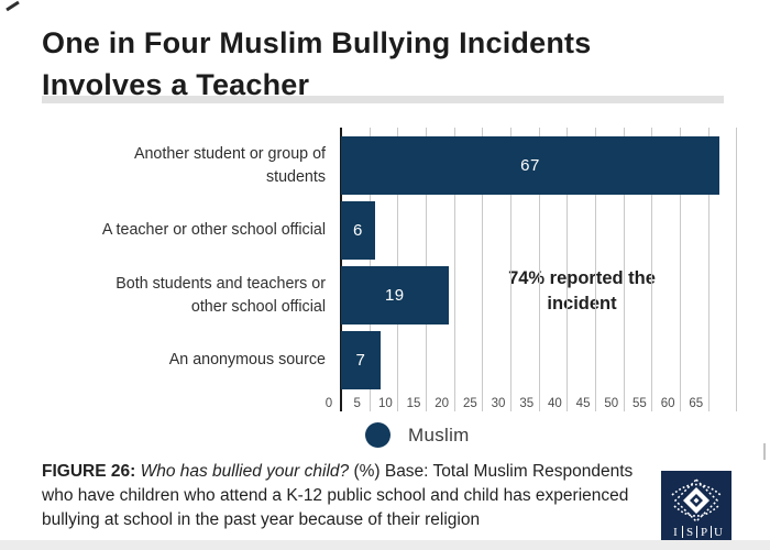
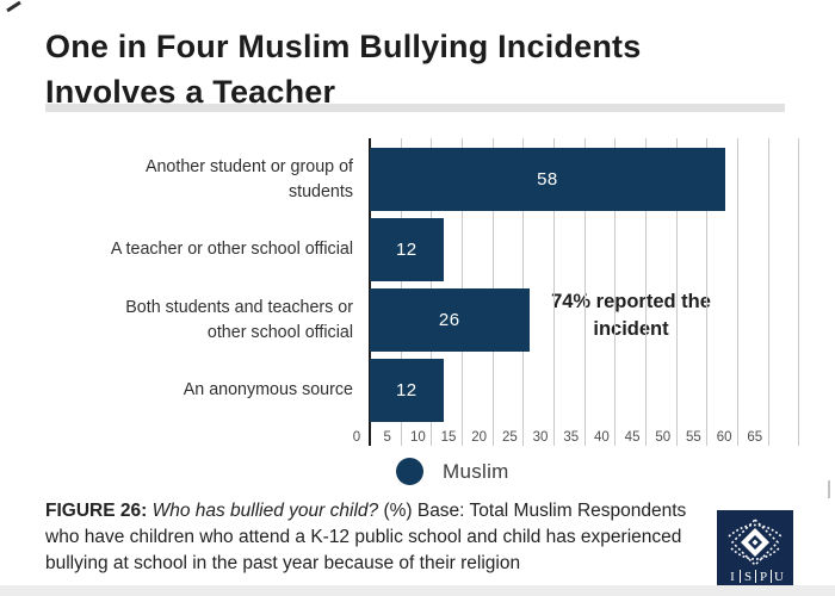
Another student or group of students: 67 -> 58
A teacher or other school official: 6 -> 12
Both students and teachers or other school official: 19 -> 26
An anonymous source: 7 -> 12
